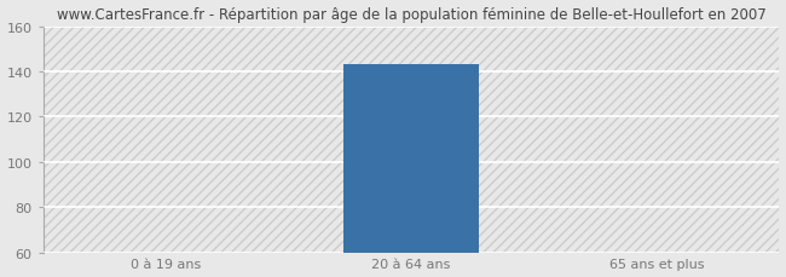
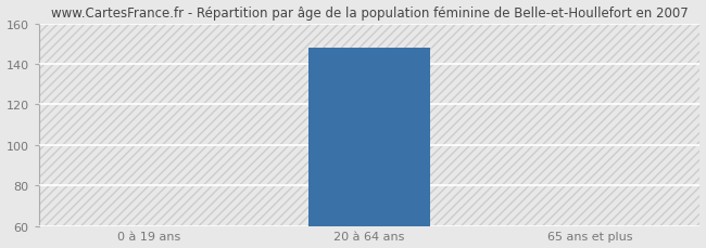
20 à 64 ans: 143 -> 148
